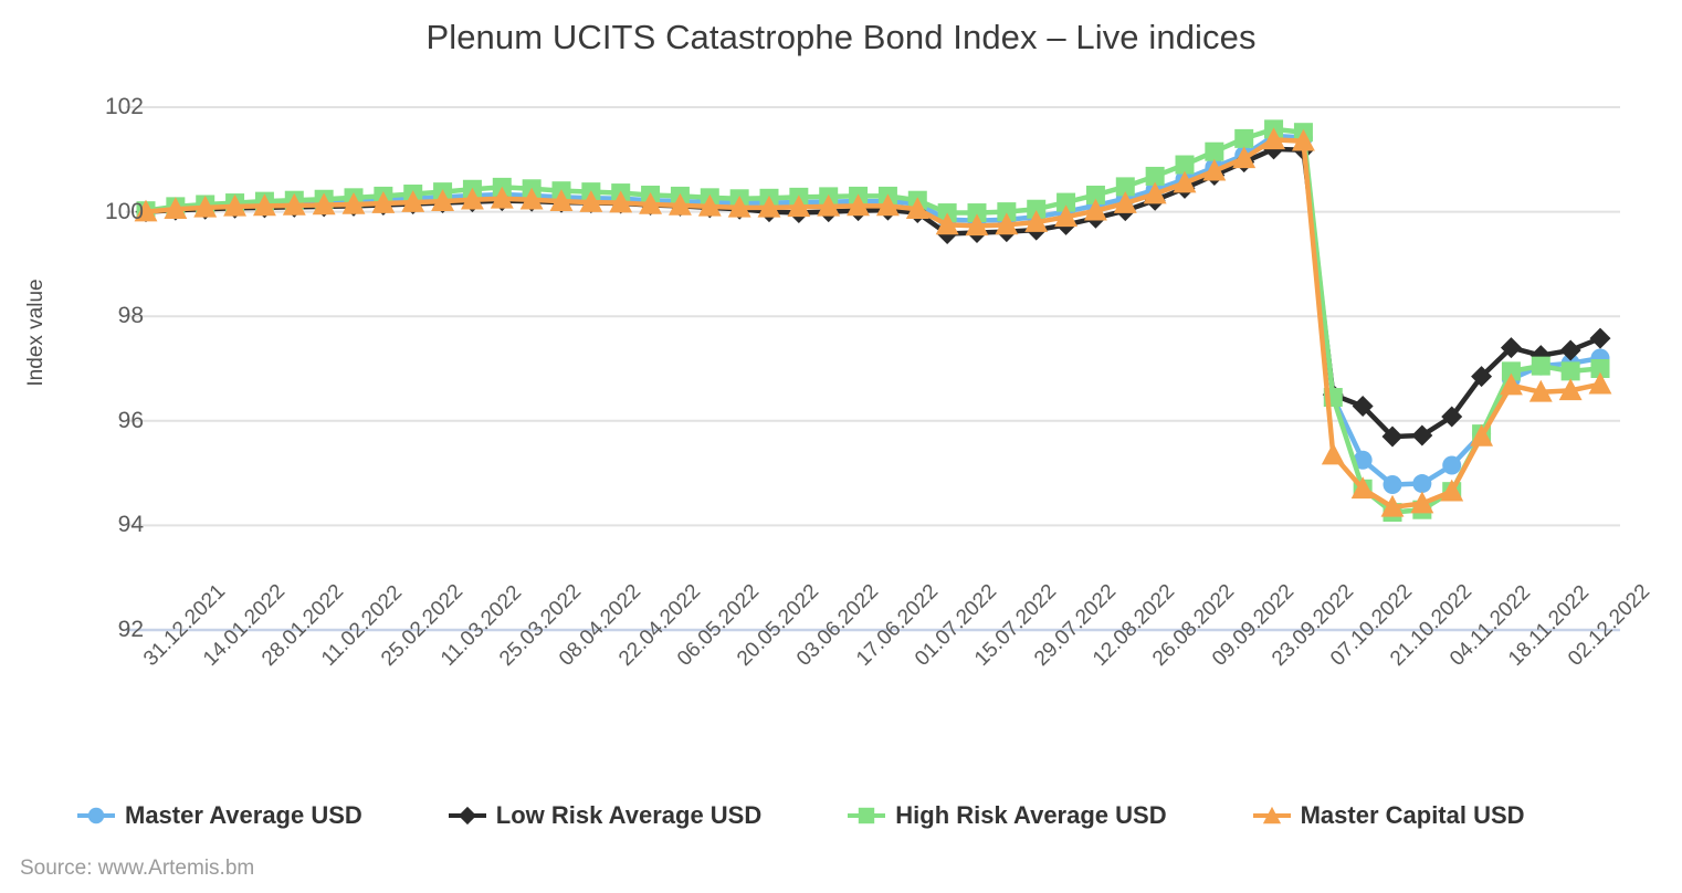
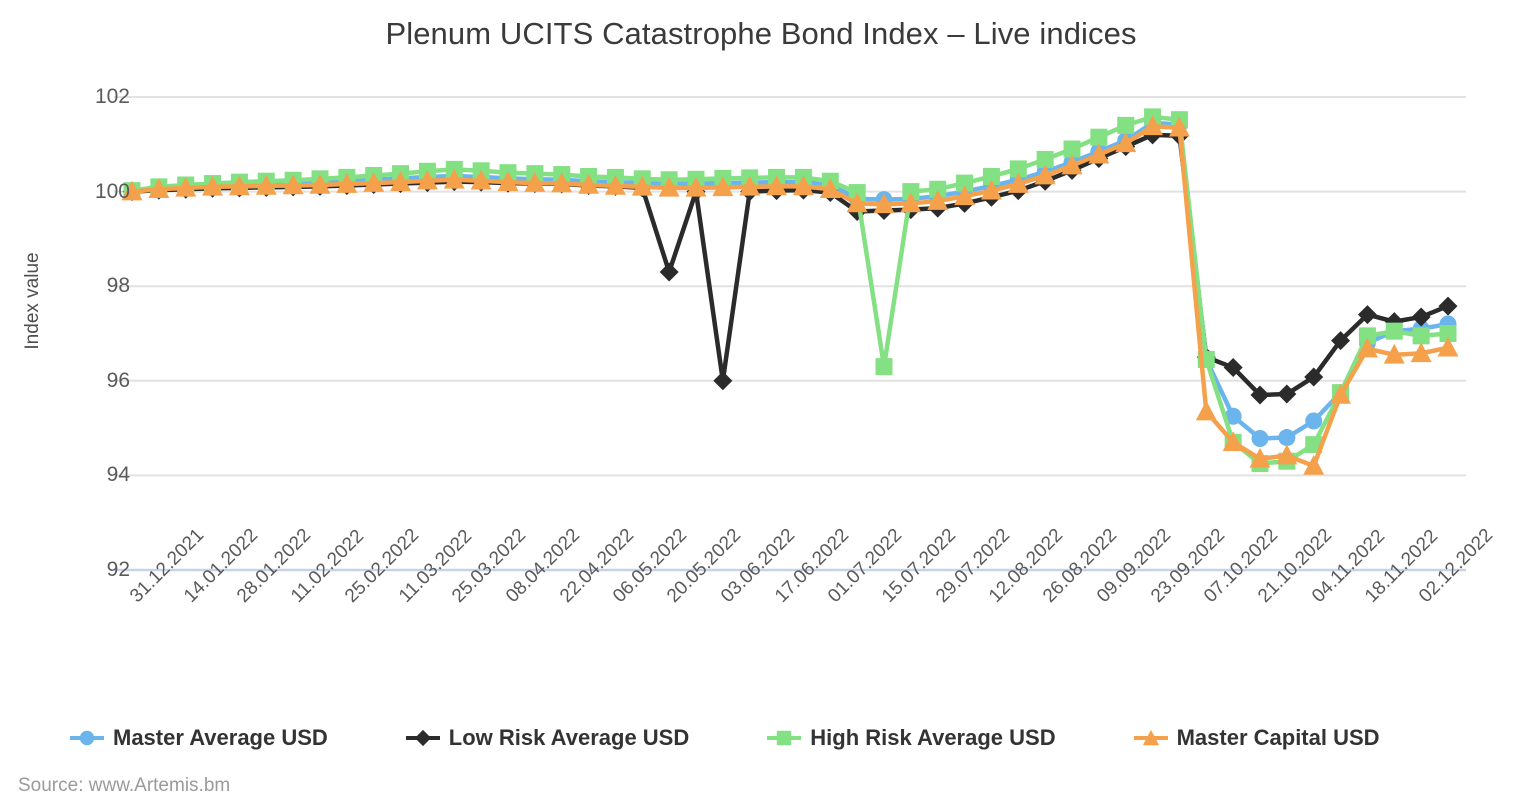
Low Risk Average USD/20.05.2022: 100.0 -> 98.3
Low Risk Average USD/03.06.2022: 100.0 -> 96.0
High Risk Average USD/15.07.2022: 100.0 -> 96.3
Master Capital USD/04.11.2022: 94.7 -> 94.2
